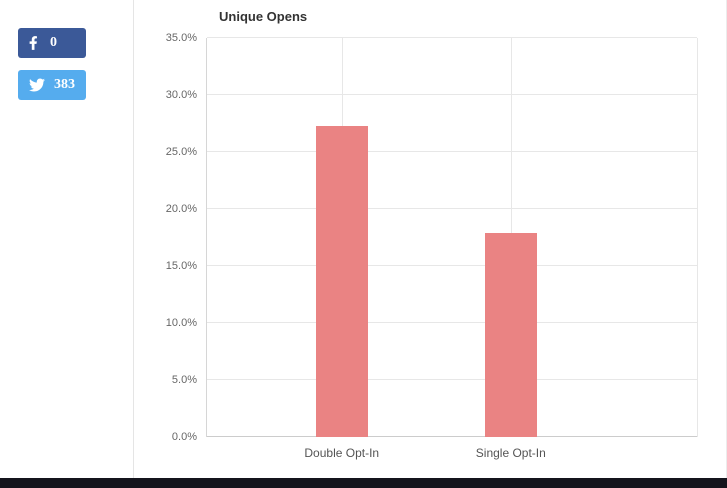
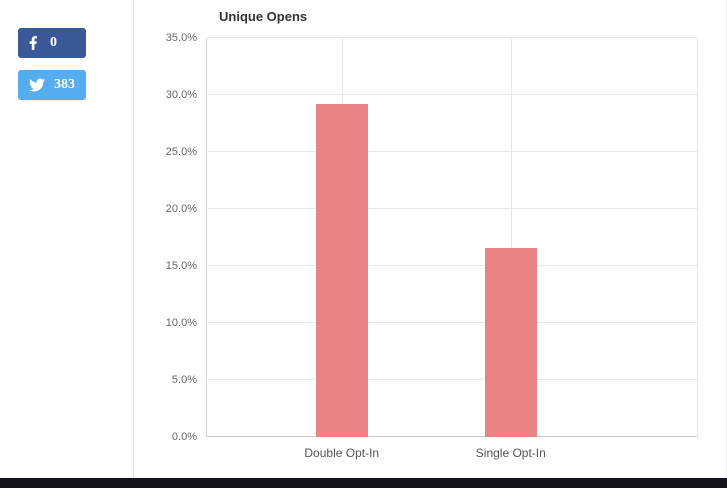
Double Opt-In: 27.3% -> 29.2%
Single Opt-In: 17.9% -> 16.6%
